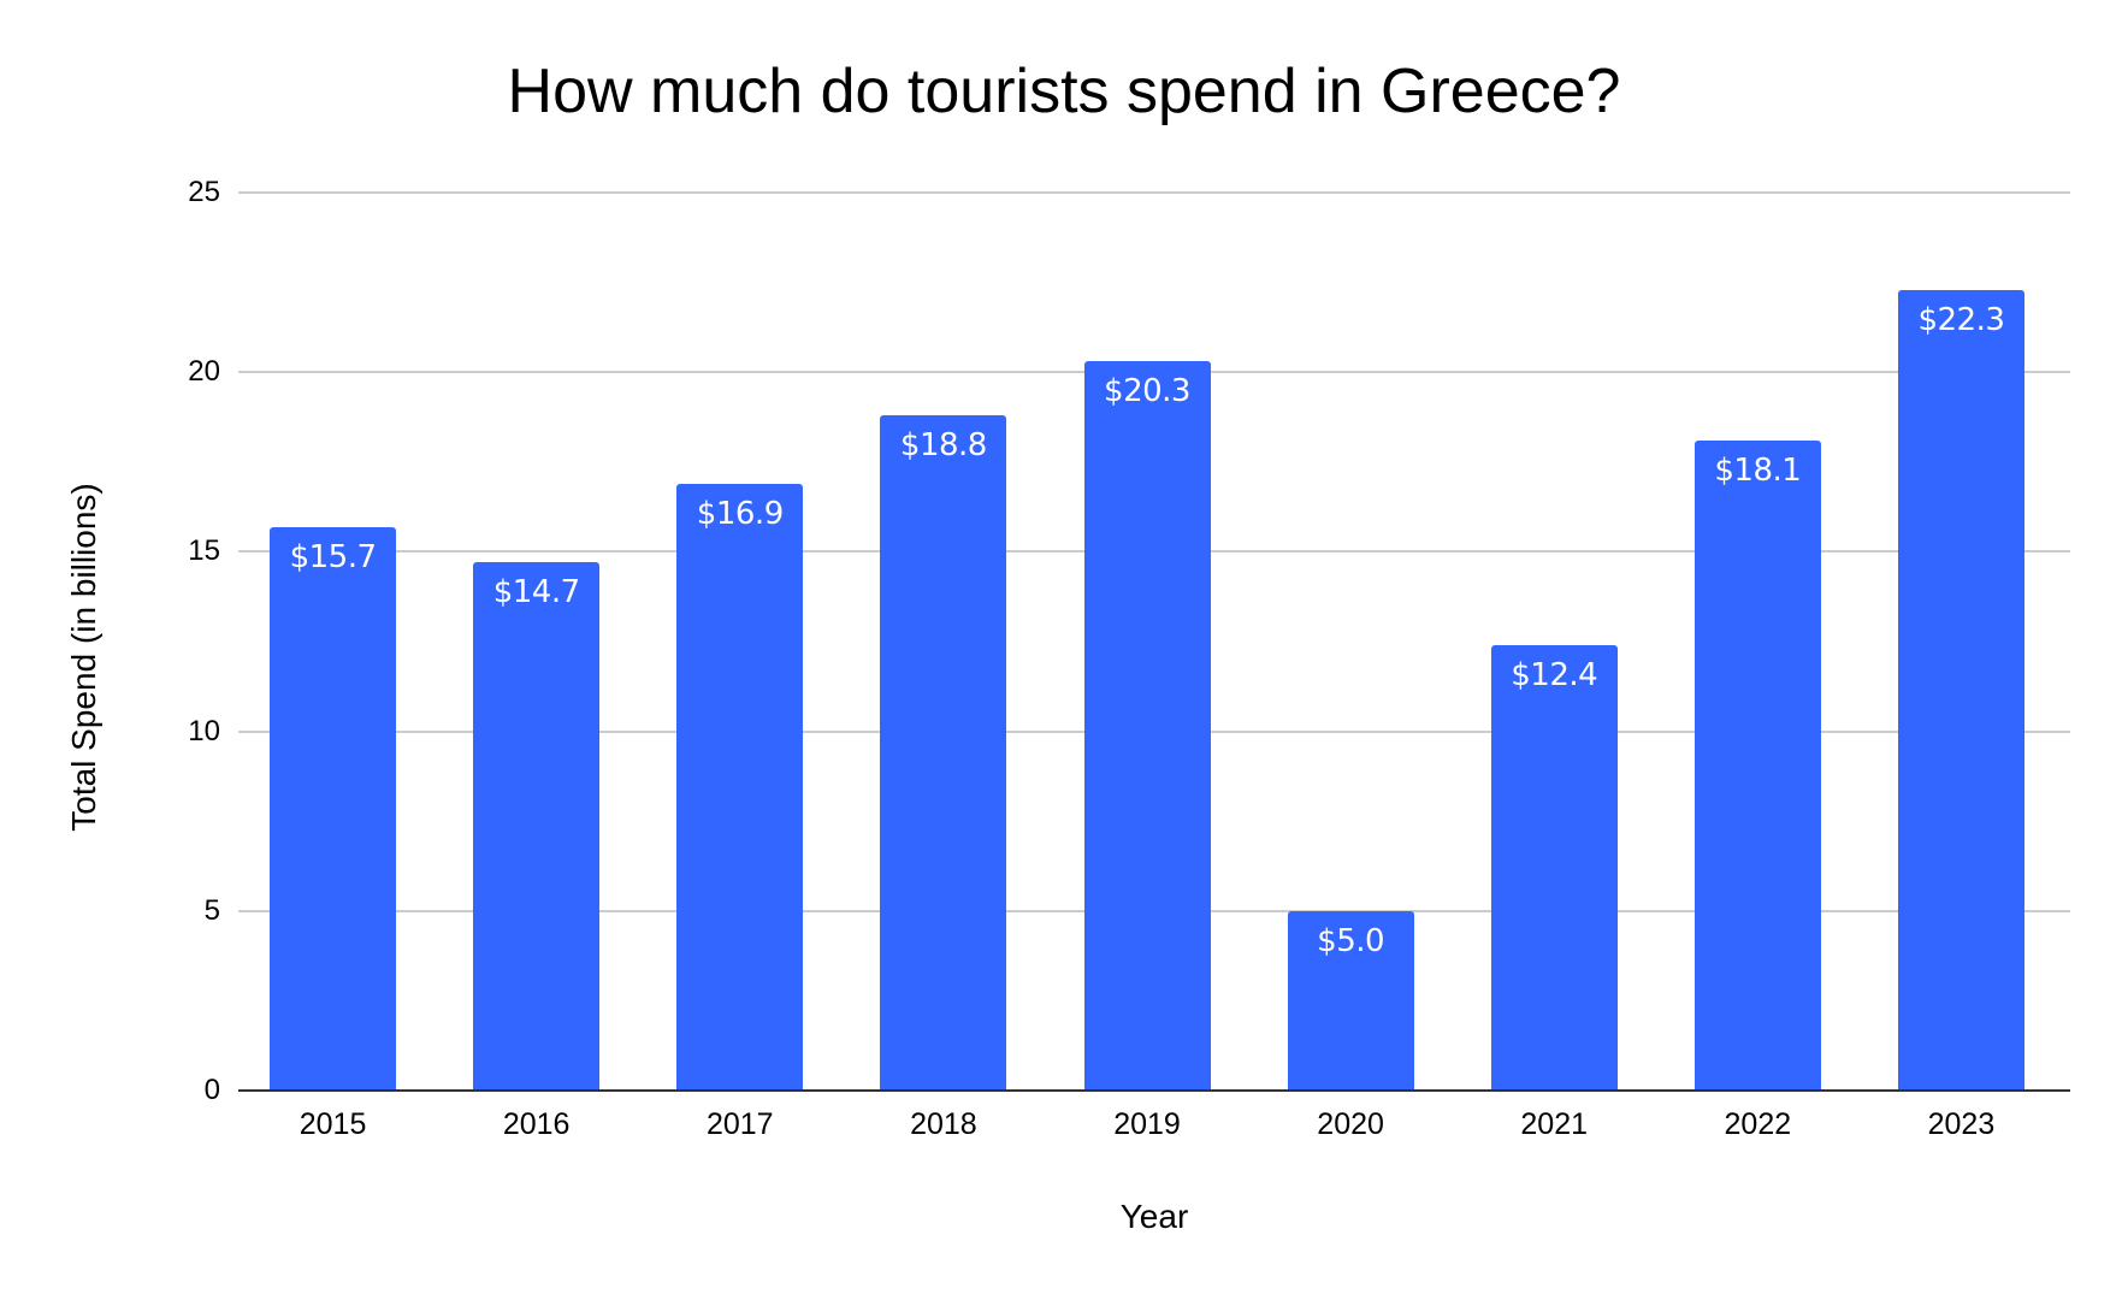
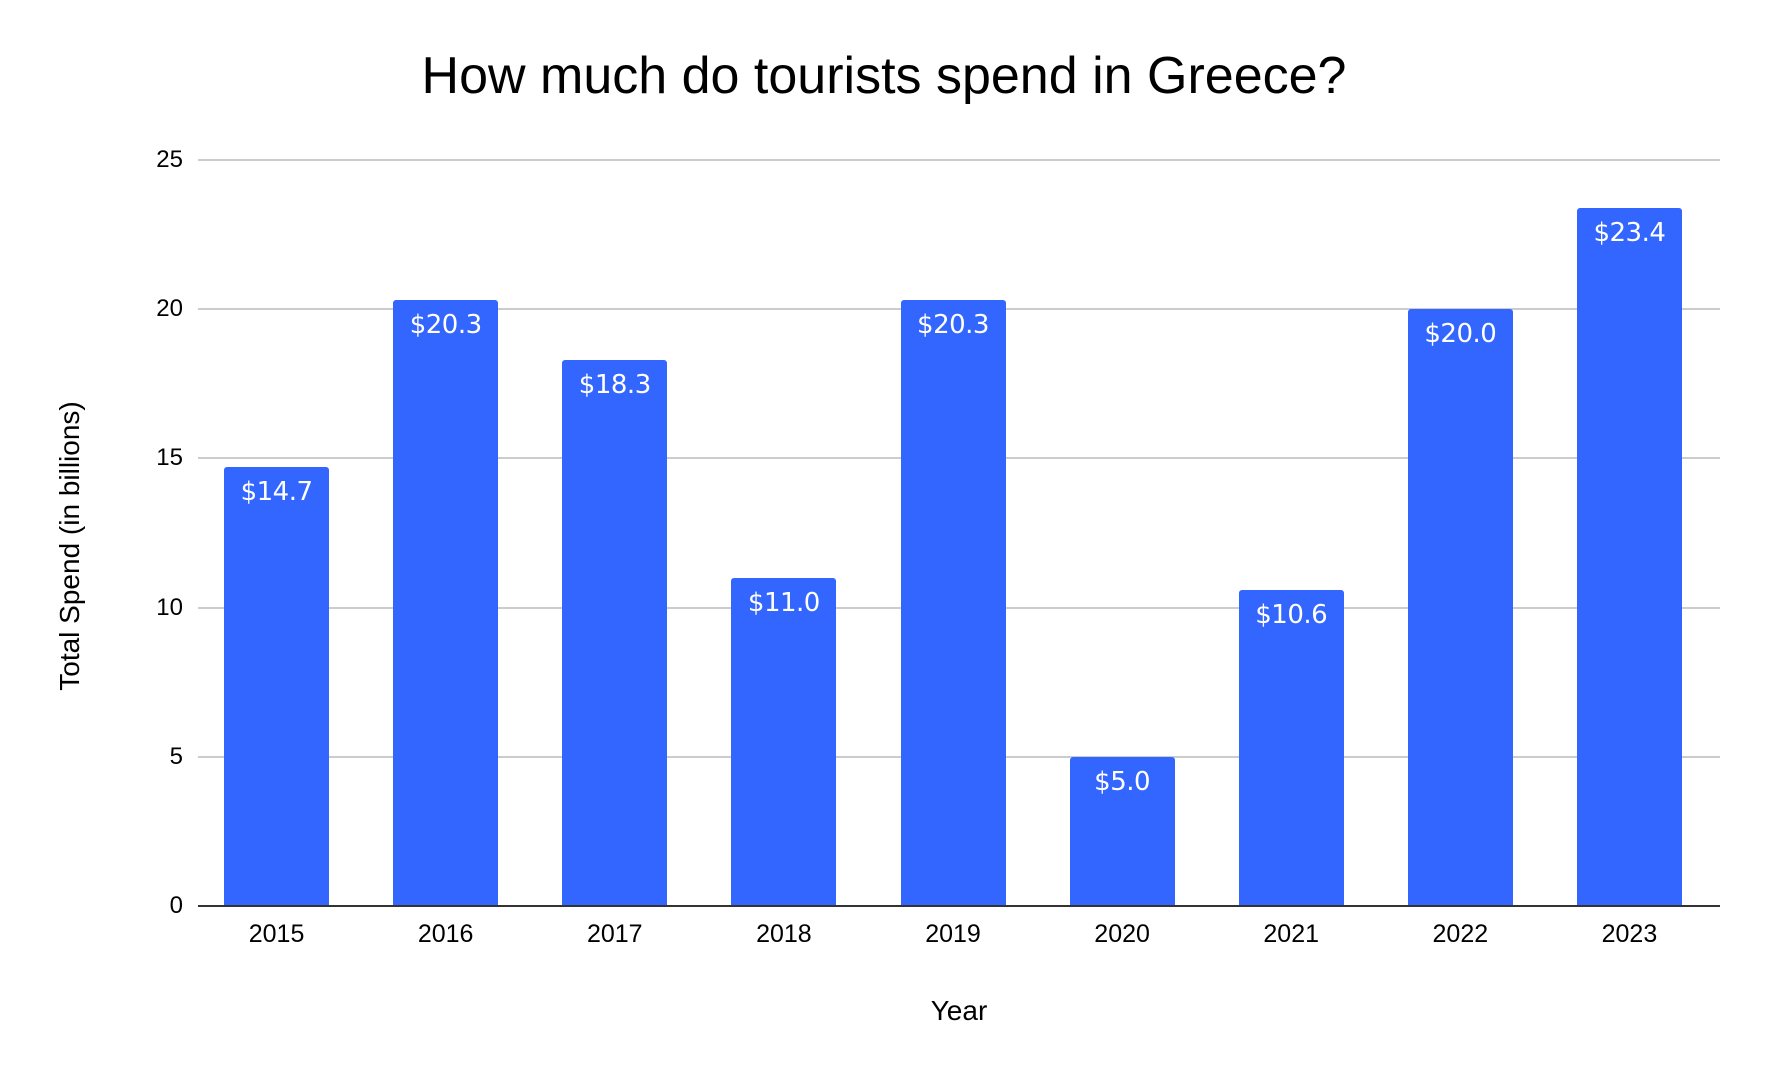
2015: $15.7 -> $14.7
2016: $14.7 -> $20.3
2017: $16.9 -> $18.3
2018: $18.8 -> $11.0
2021: $12.4 -> $10.6
2022: $18.1 -> $20.0
2023: $22.3 -> $23.4
